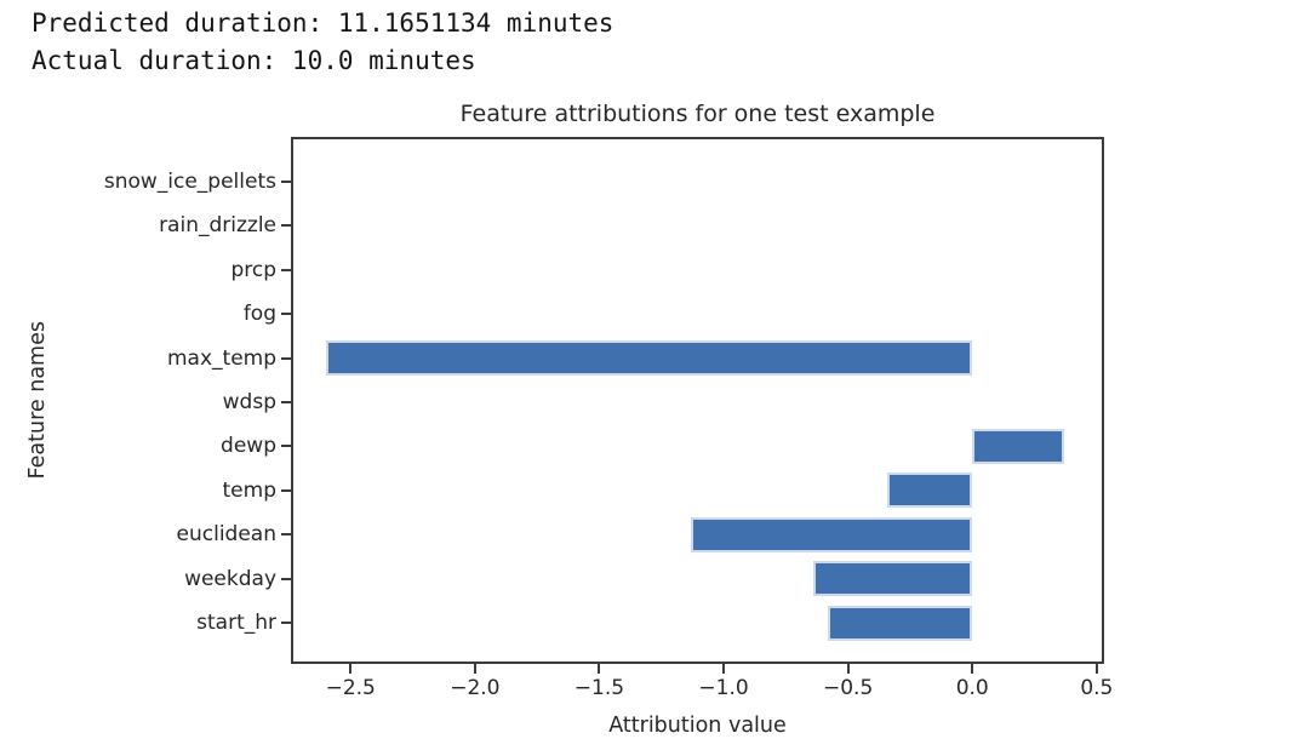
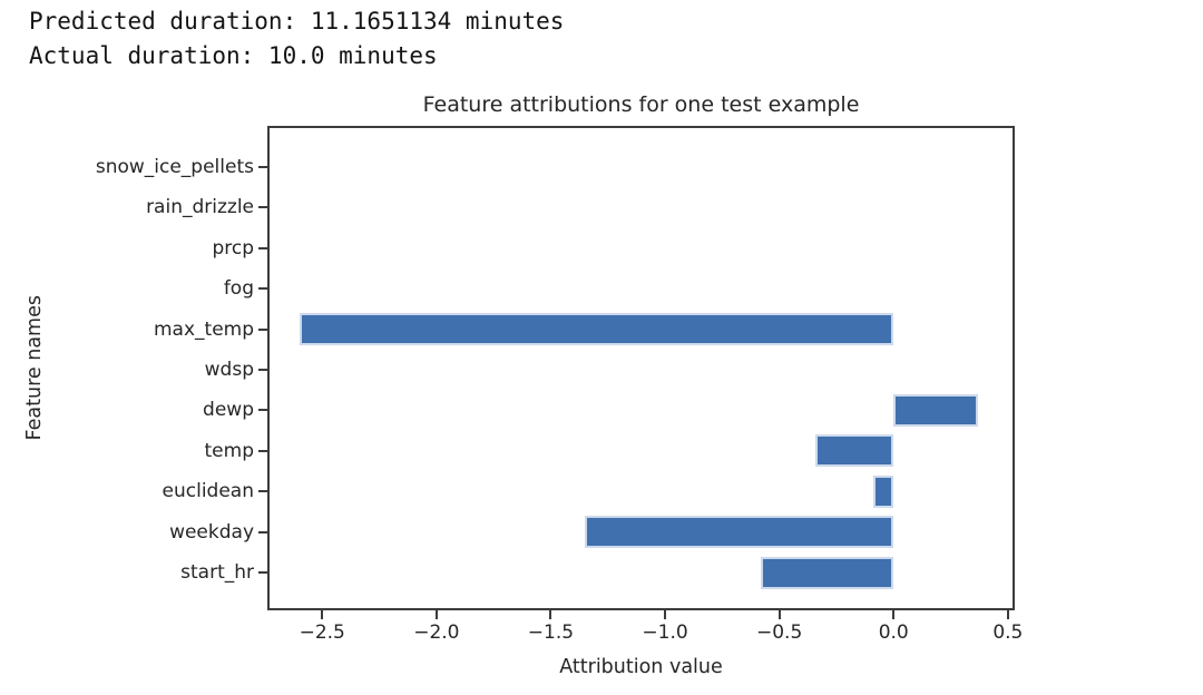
euclidean: -1.13 -> -0.09
weekday: -0.64 -> -1.35
